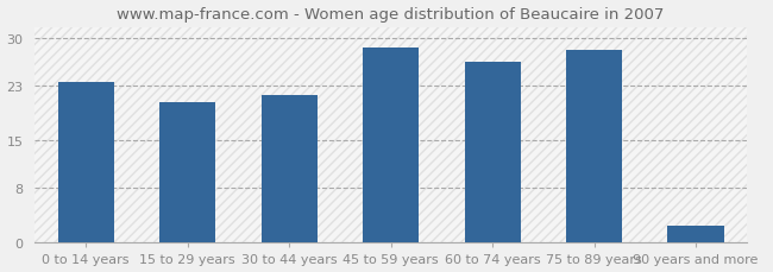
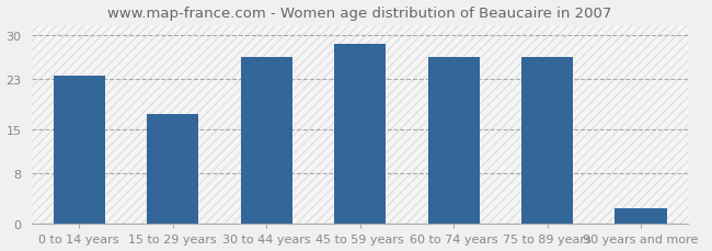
15 to 29 years: 20.6 -> 17.5
30 to 44 years: 21.6 -> 26.5
75 to 89 years: 28.2 -> 26.5
